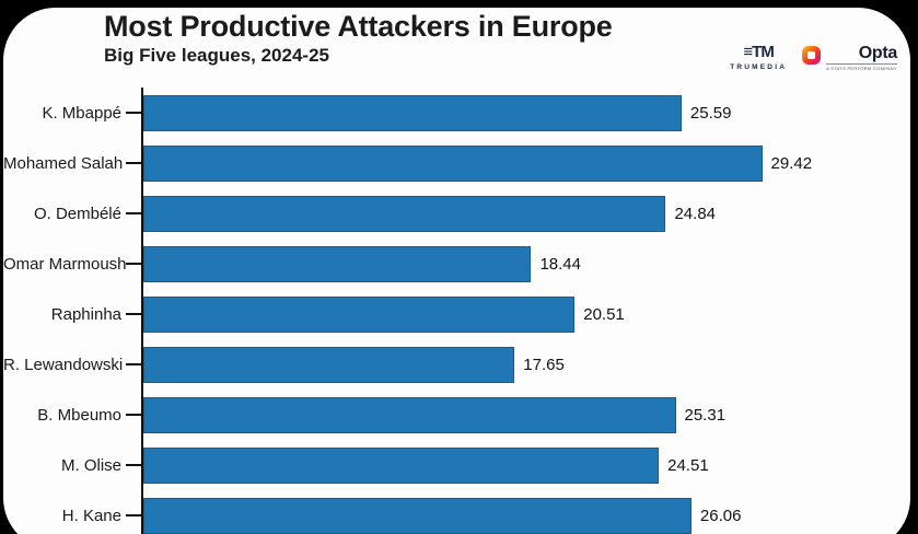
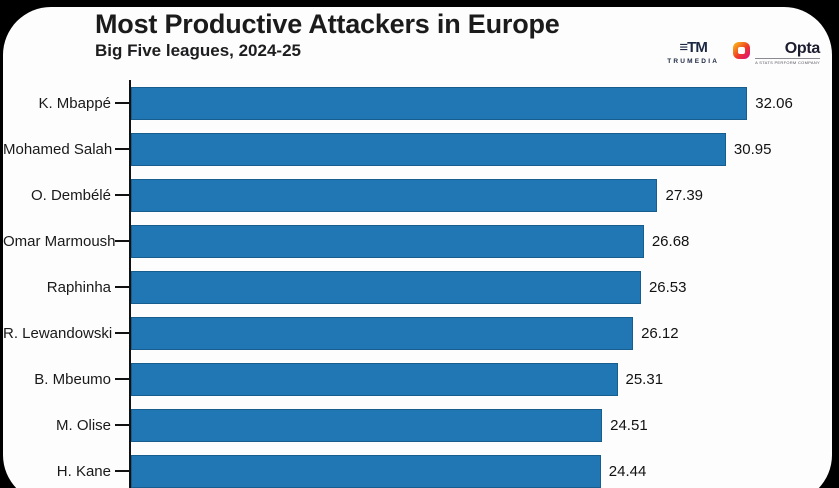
K. Mbappé: 25.59 -> 32.06
Mohamed Salah: 29.42 -> 30.95
O. Dembélé: 24.84 -> 27.39
Omar Marmoush: 18.44 -> 26.68
Raphinha: 20.51 -> 26.53
R. Lewandowski: 17.65 -> 26.12
H. Kane: 26.06 -> 24.44
